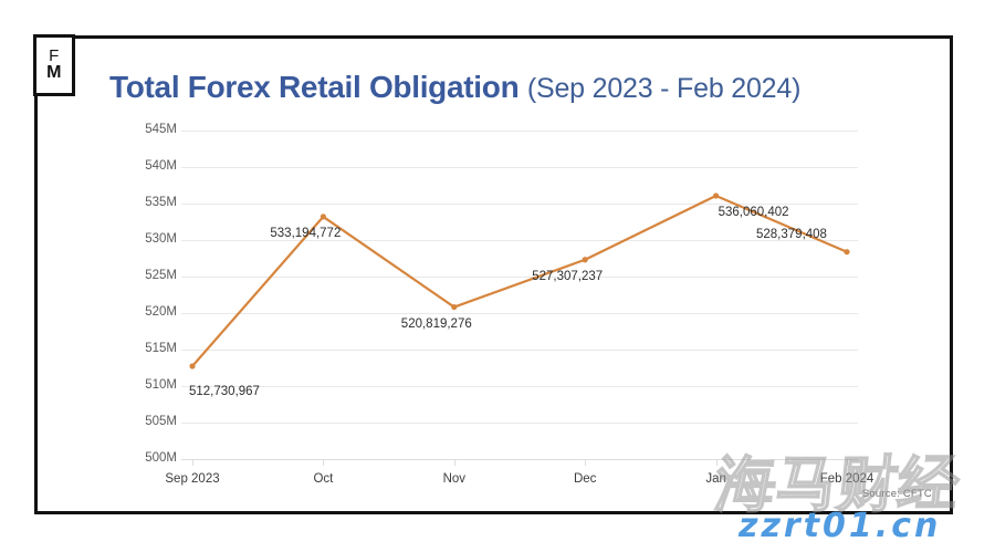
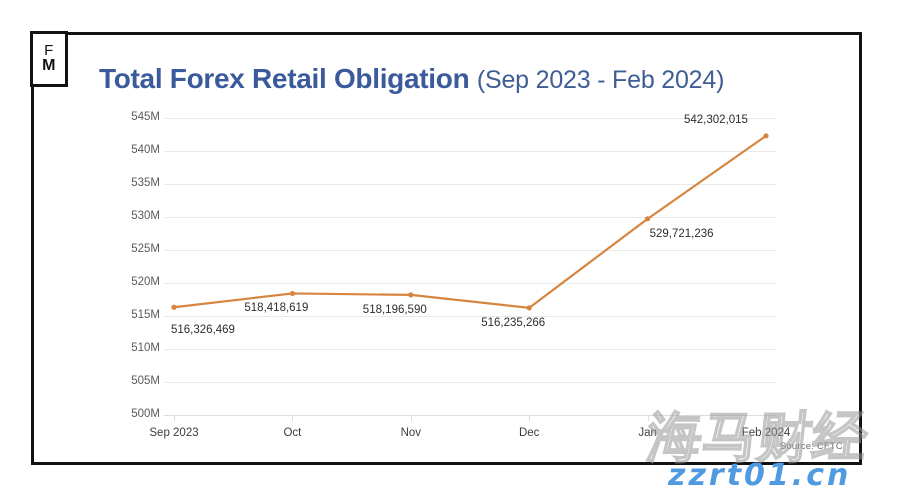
Sep 2023: 512,730,967 -> 516,326,469
Oct: 533,194,772 -> 518,418,619
Nov: 520,819,276 -> 518,196,590
Dec: 527,307,237 -> 516,235,266
Jan: 536,060,402 -> 529,721,236
Feb 2024: 528,379,408 -> 542,302,015
